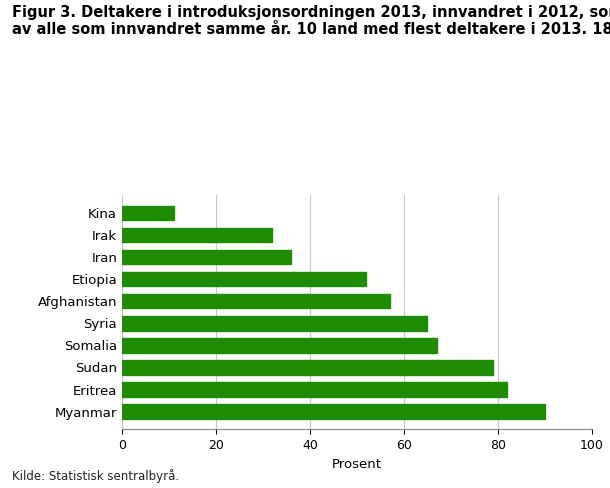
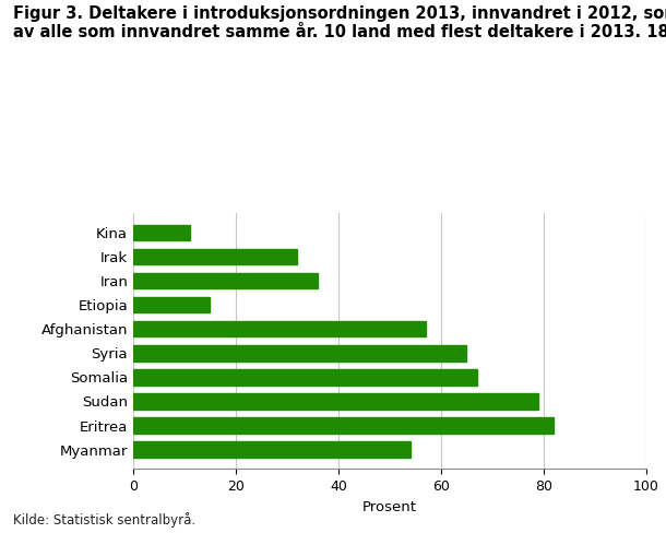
Etiopia: 52 -> 15
Myanmar: 90 -> 54
